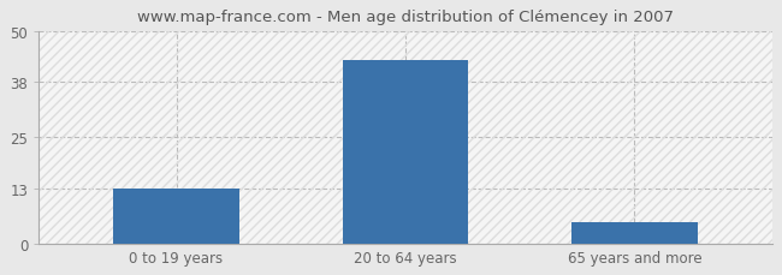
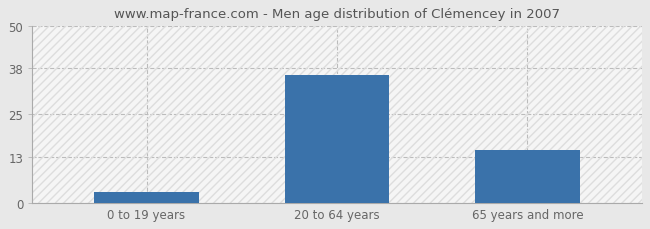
0 to 19 years: 13 -> 3
20 to 64 years: 43 -> 36
65 years and more: 5 -> 15
